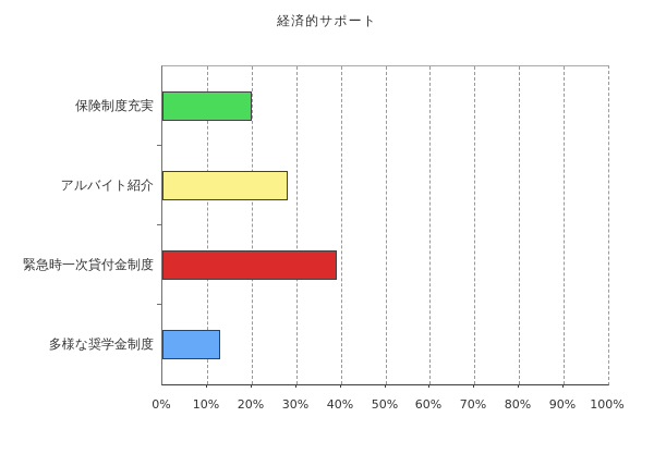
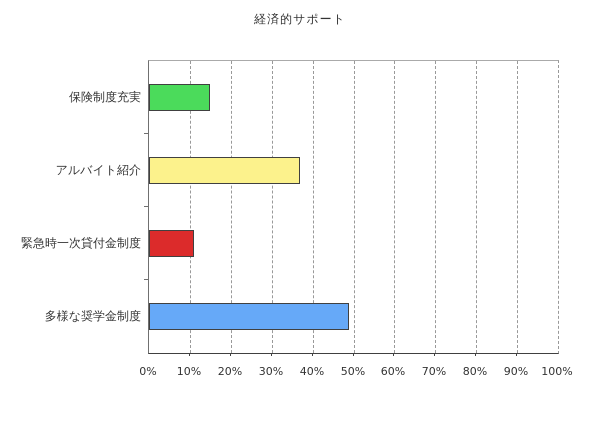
保険制度充実: 20% -> 15%
アルバイト紹介: 28% -> 37%
緊急時一次貸付金制度: 39% -> 11%
多様な奨学金制度: 13% -> 49%
